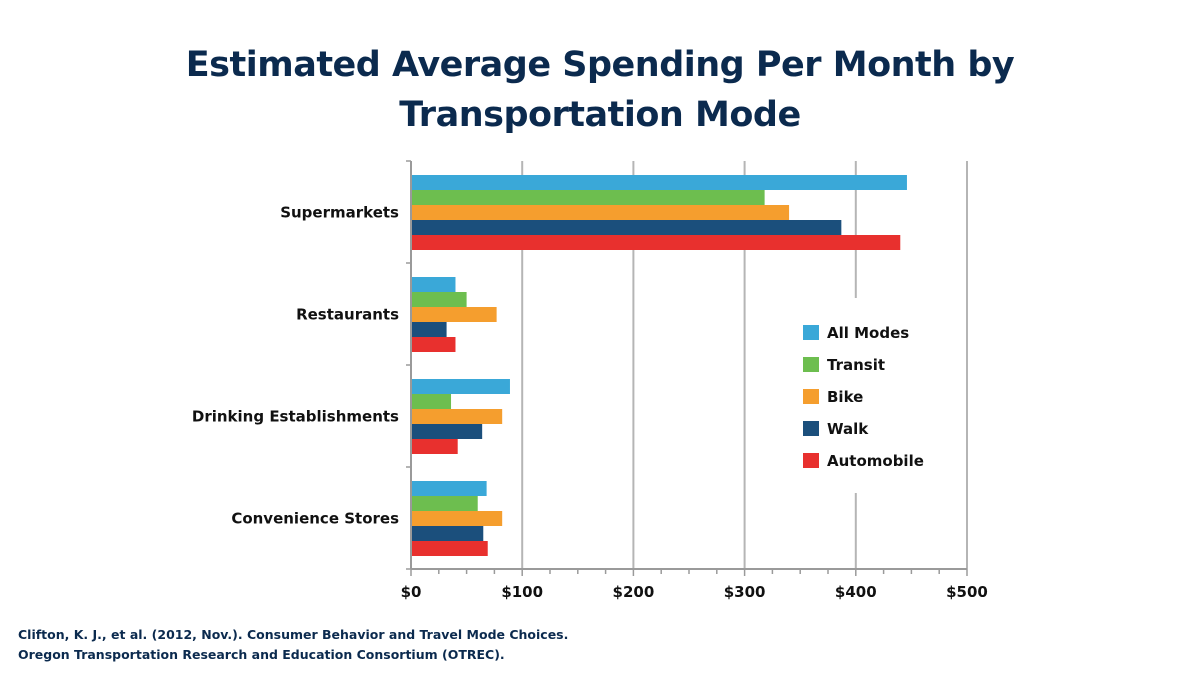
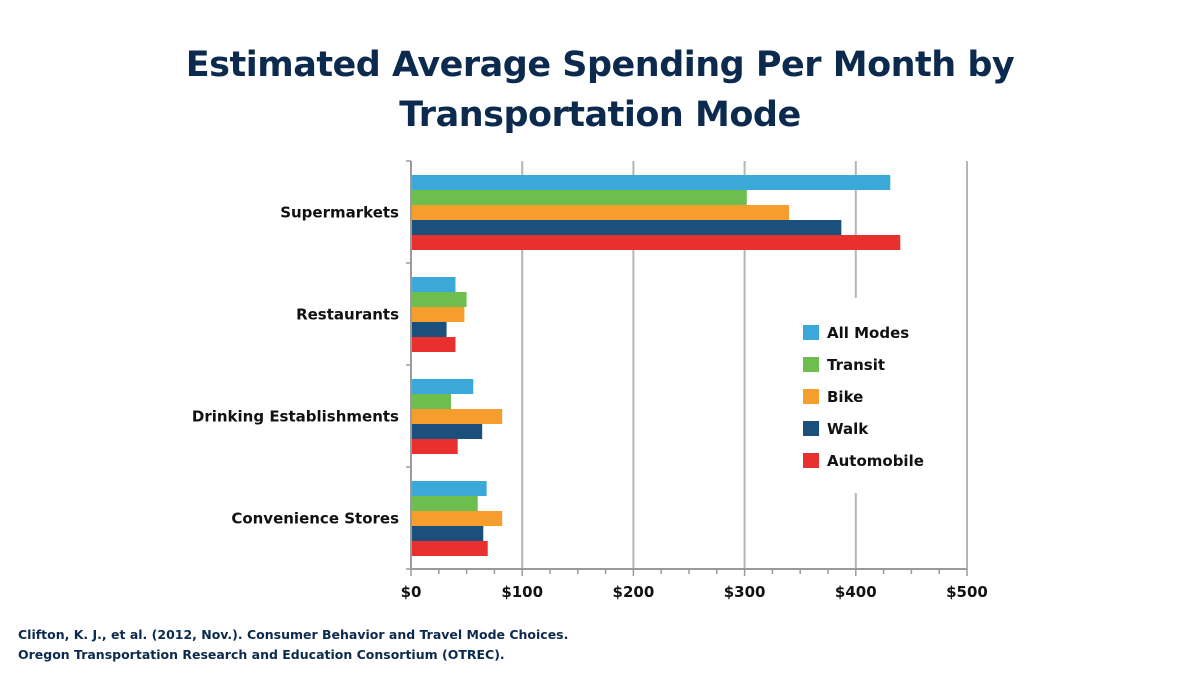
All Modes/Supermarkets: $446 -> $431
Transit/Supermarkets: $318 -> $302
Bike/Restaurants: $77 -> $48
All Modes/Drinking Establishments: $89 -> $56
